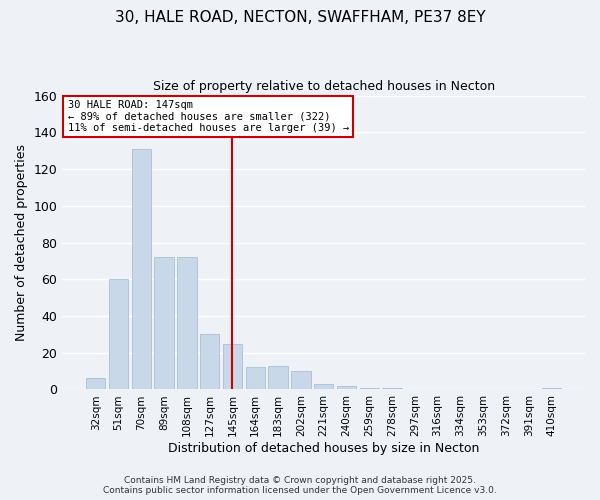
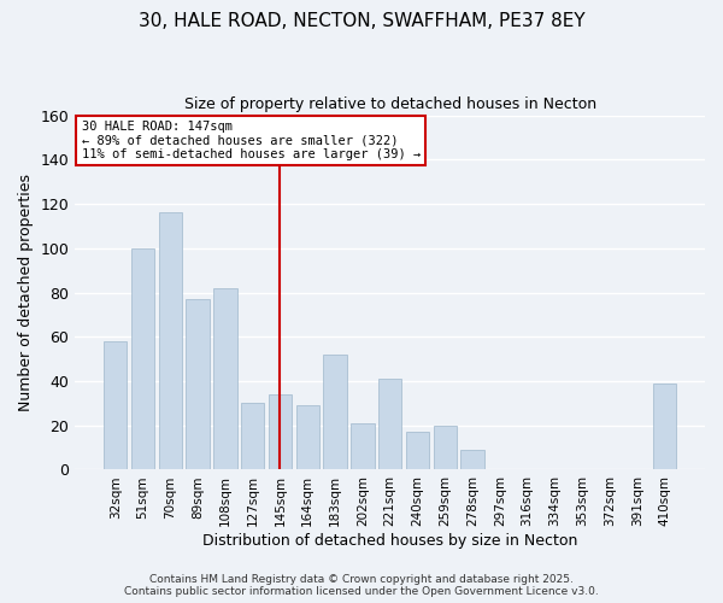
32sqm: 6 -> 58
51sqm: 60 -> 100
70sqm: 131 -> 116
89sqm: 72 -> 77
108sqm: 72 -> 82
145sqm: 25 -> 34
164sqm: 12 -> 29
183sqm: 13 -> 52
202sqm: 10 -> 21
221sqm: 3 -> 41
240sqm: 2 -> 17
259sqm: 1 -> 20
278sqm: 1 -> 9
410sqm: 1 -> 39
